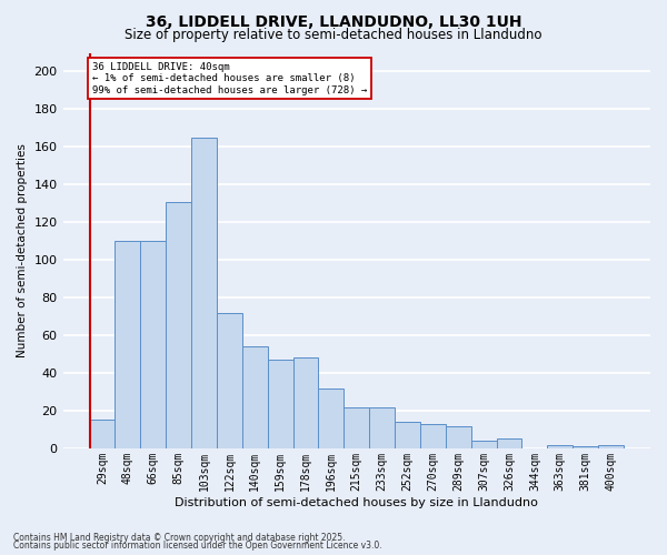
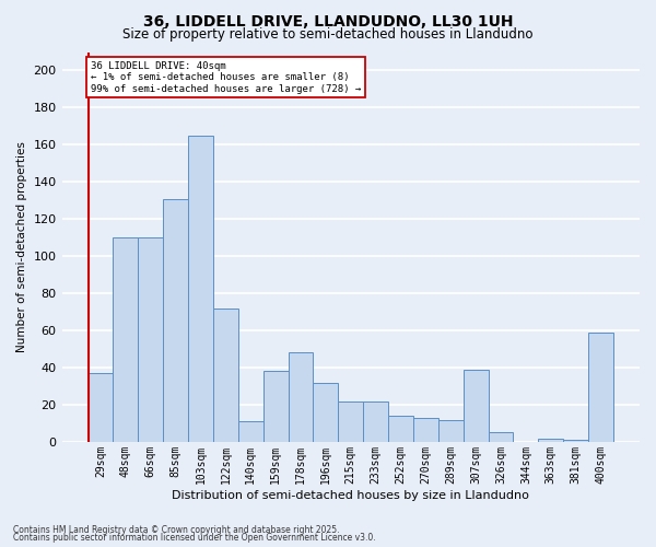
29sqm: 15 -> 37
140sqm: 54 -> 11
159sqm: 47 -> 38
307sqm: 4 -> 39
400sqm: 2 -> 59
